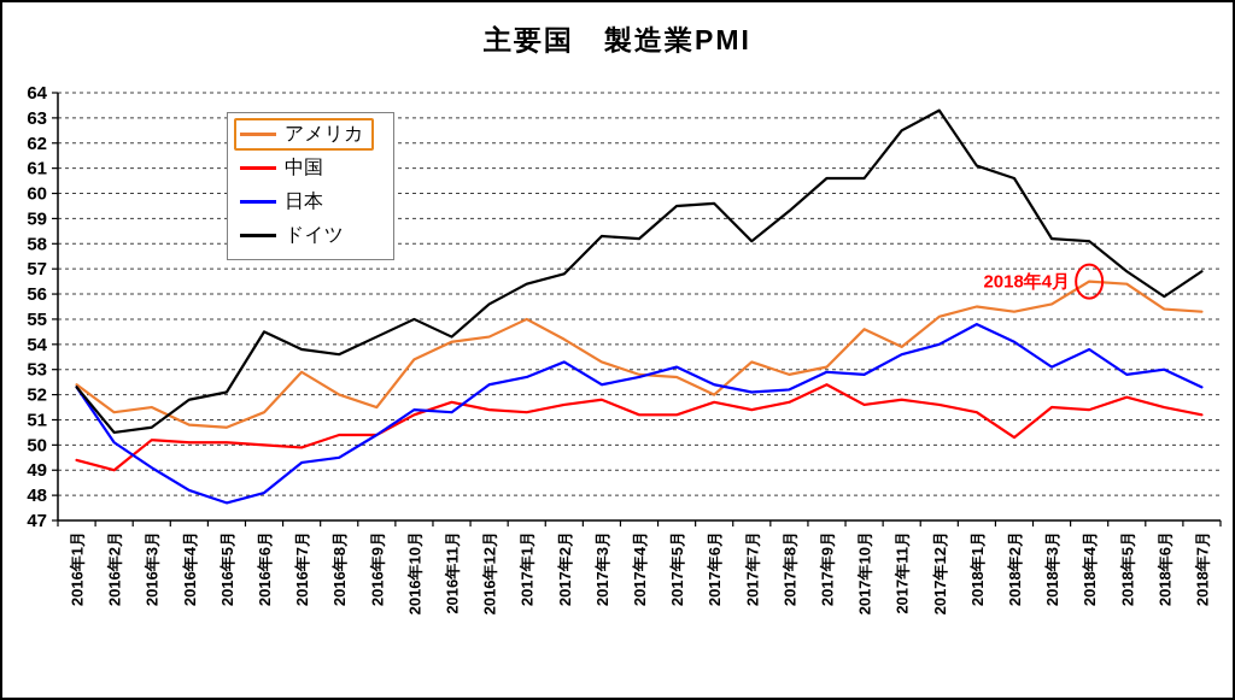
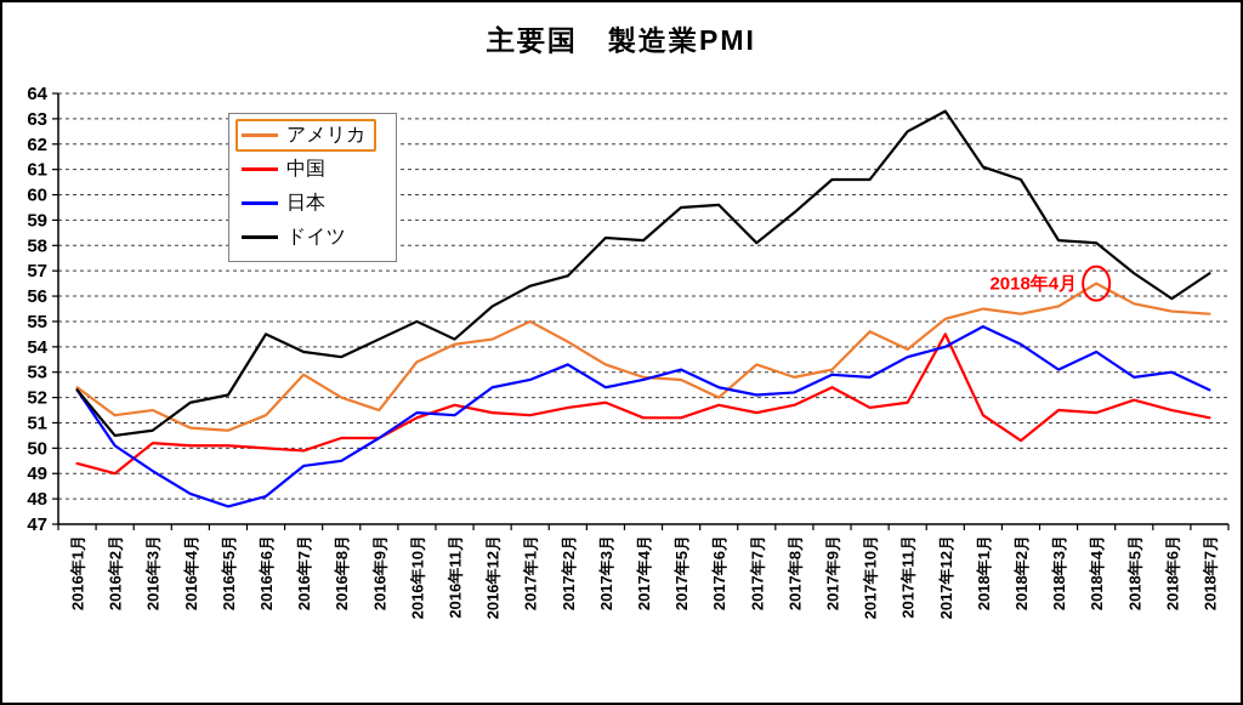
中国/2017年12月: 51.6 -> 54.5
アメリカ/2018年5月: 56.4 -> 55.7
